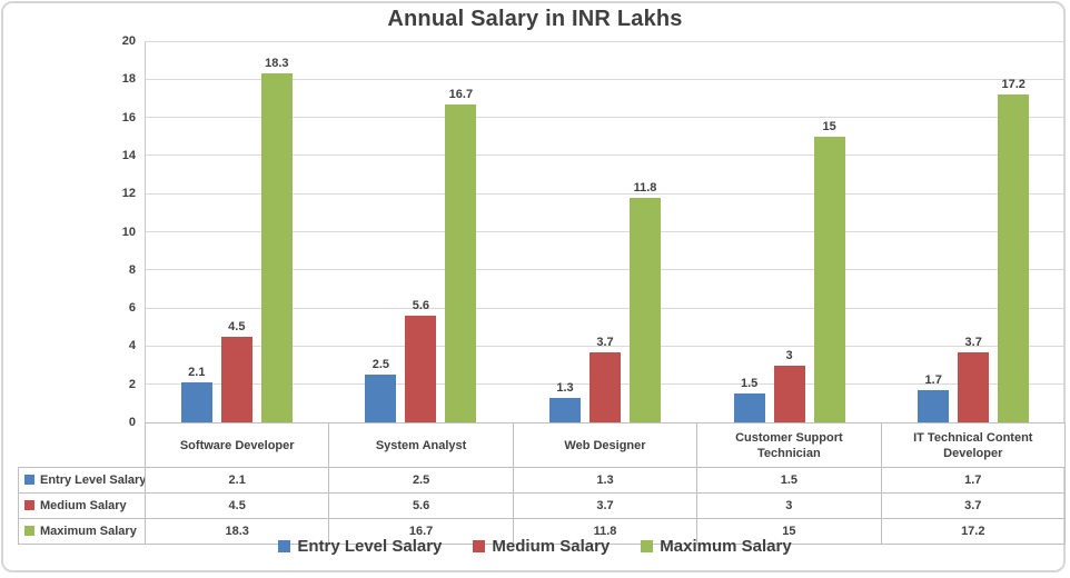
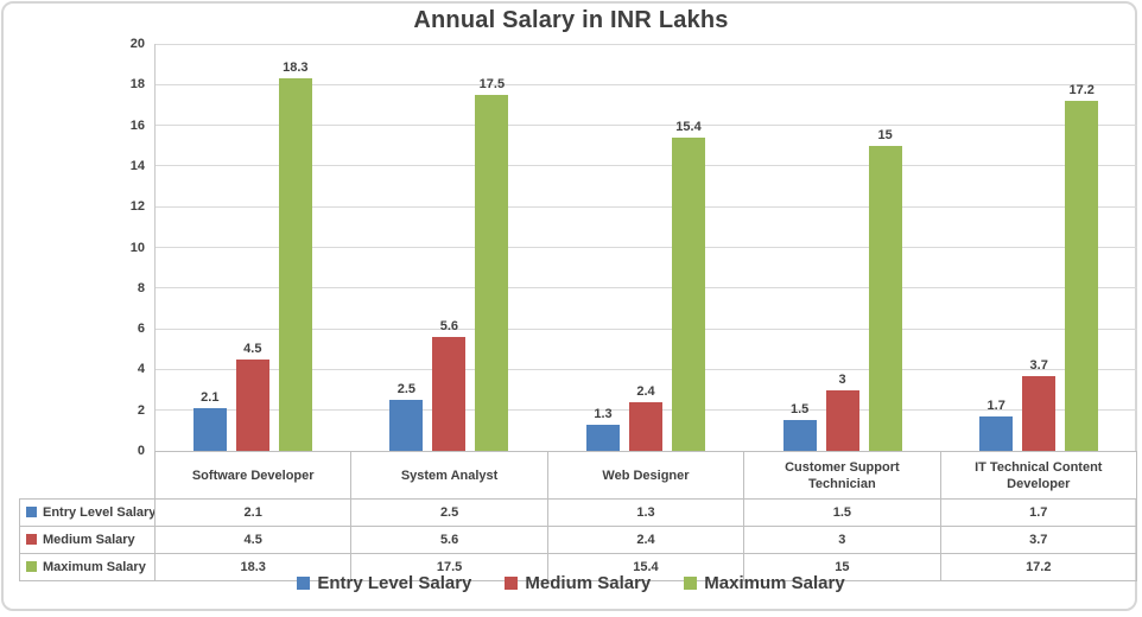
Maximum Salary/System Analyst: 16.7 -> 17.5
Medium Salary/Web Designer: 3.7 -> 2.4
Maximum Salary/Web Designer: 11.8 -> 15.4
